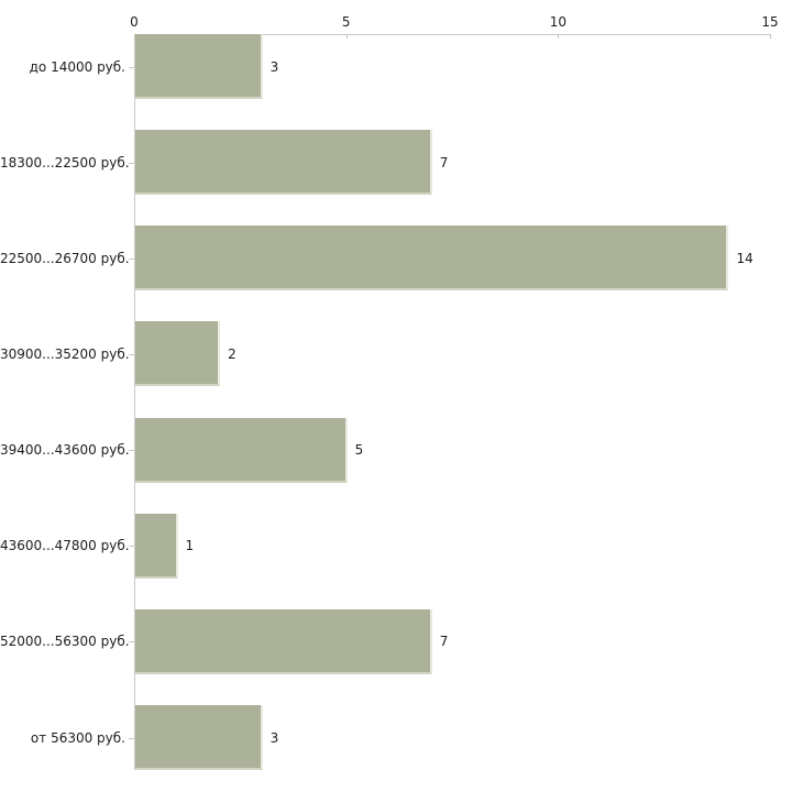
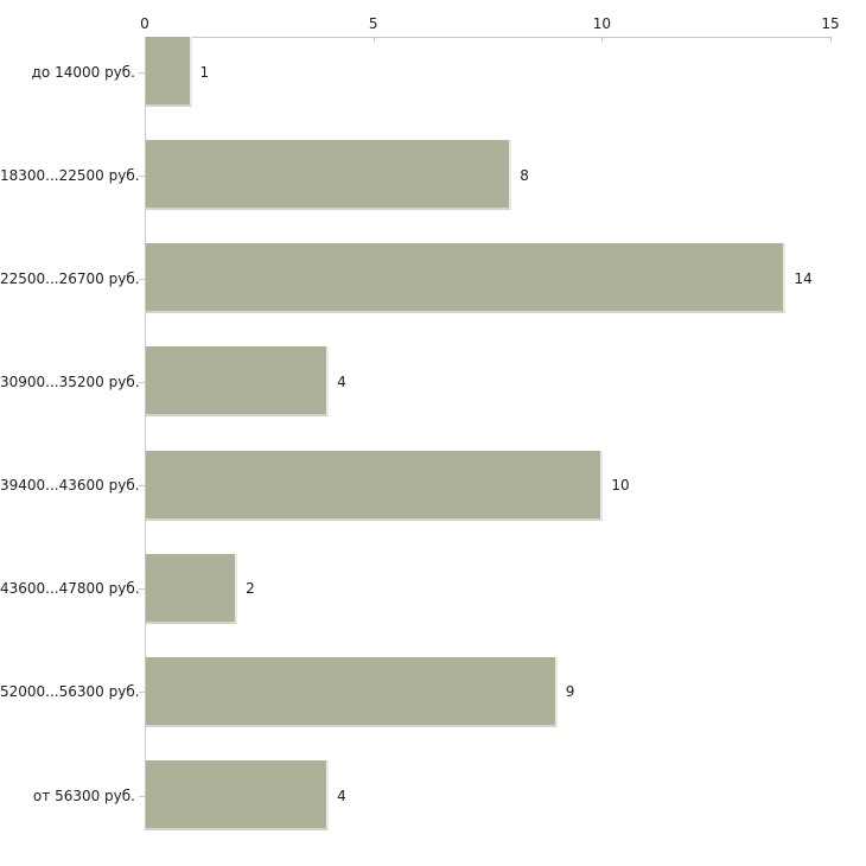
до 14000 руб.: 3 -> 1
18300...22500 руб.: 7 -> 8
30900...35200 руб.: 2 -> 4
39400...43600 руб.: 5 -> 10
43600...47800 руб.: 1 -> 2
52000...56300 руб.: 7 -> 9
от 56300 руб.: 3 -> 4
